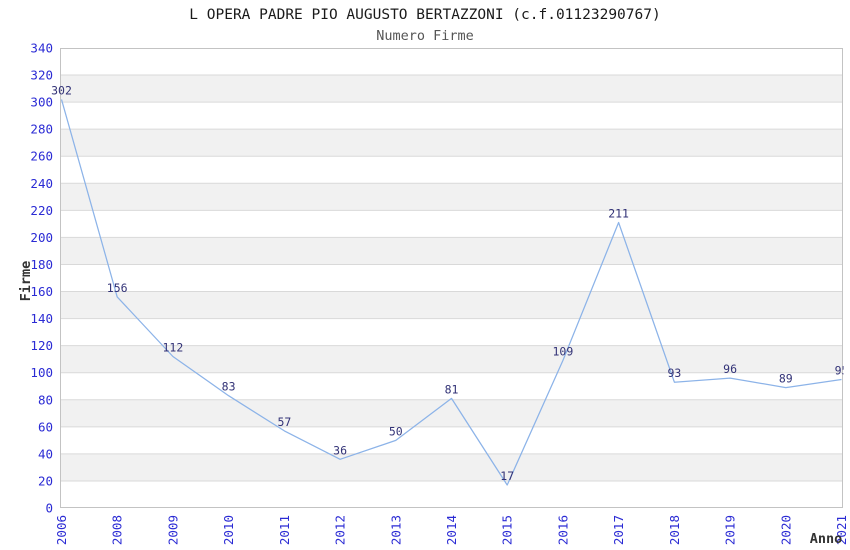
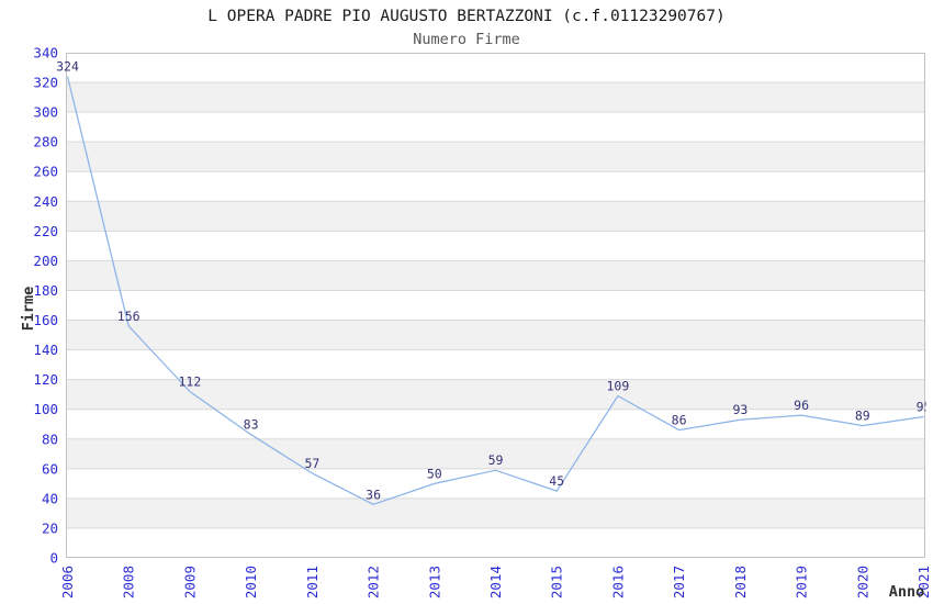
2006: 302 -> 324
2014: 81 -> 59
2015: 17 -> 45
2017: 211 -> 86
